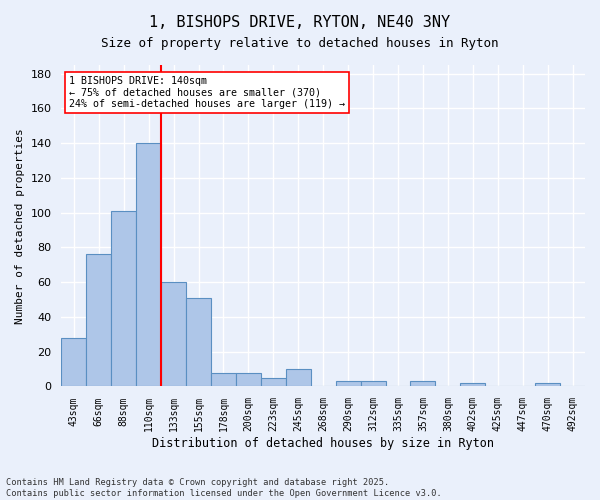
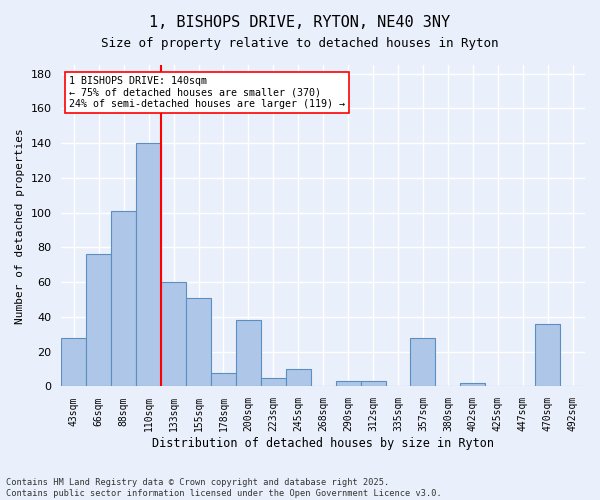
200sqm: 8 -> 38
357sqm: 3 -> 28
470sqm: 2 -> 36
